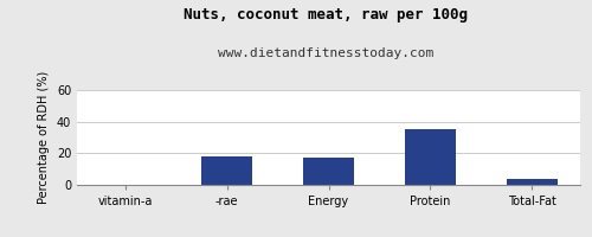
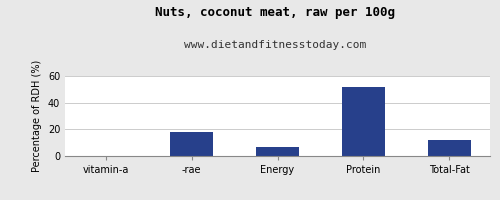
Energy: 17 -> 7
Protein: 35 -> 52
Total-Fat: 4 -> 12
